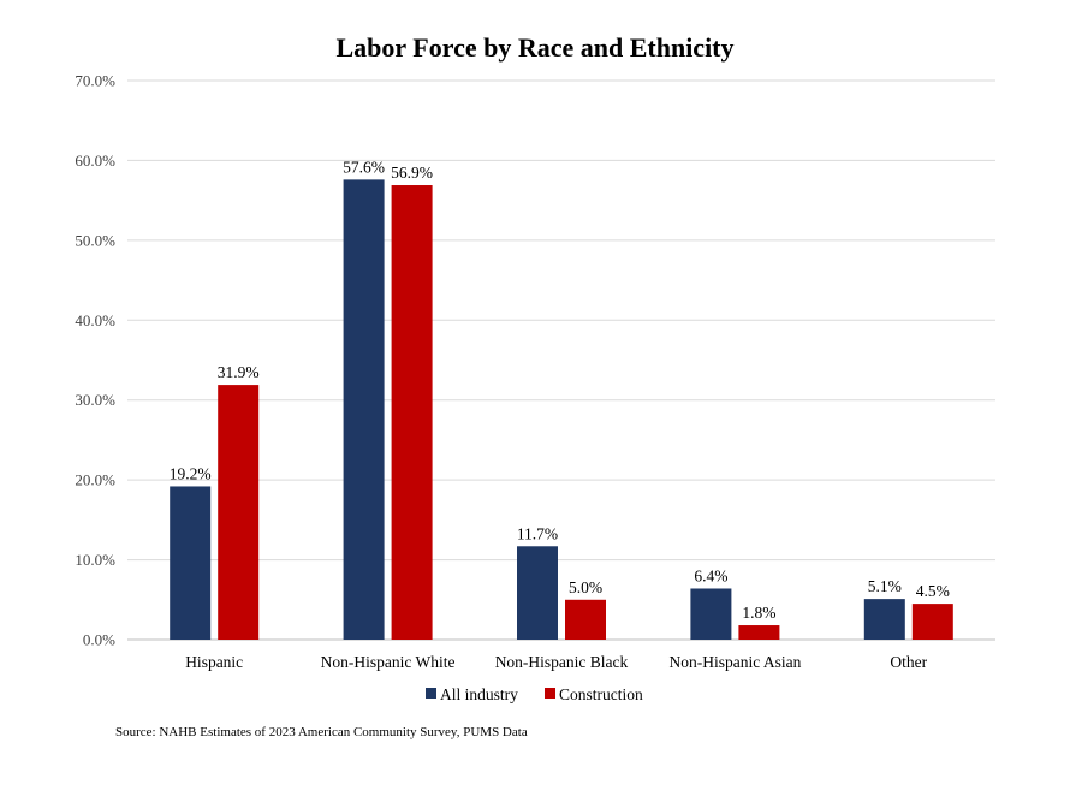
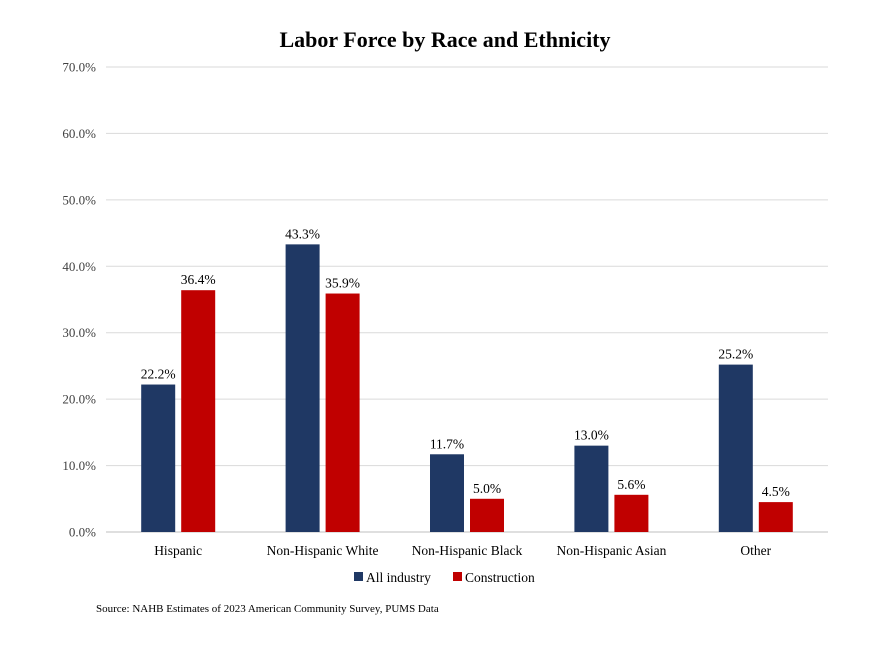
All industry/Hispanic: 19.2% -> 22.2%
Construction/Hispanic: 31.9% -> 36.4%
All industry/Non-Hispanic White: 57.6% -> 43.3%
Construction/Non-Hispanic White: 56.9% -> 35.9%
All industry/Non-Hispanic Asian: 6.4% -> 13.0%
Construction/Non-Hispanic Asian: 1.8% -> 5.6%
All industry/Other: 5.1% -> 25.2%
